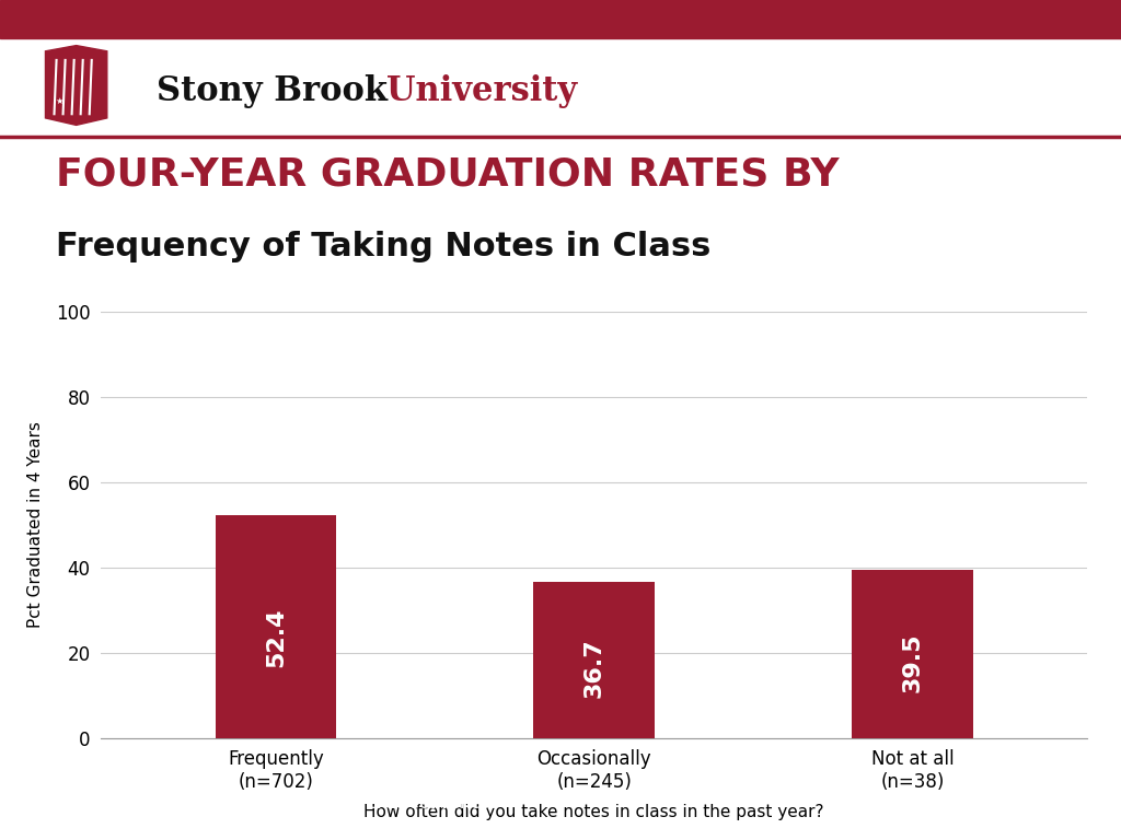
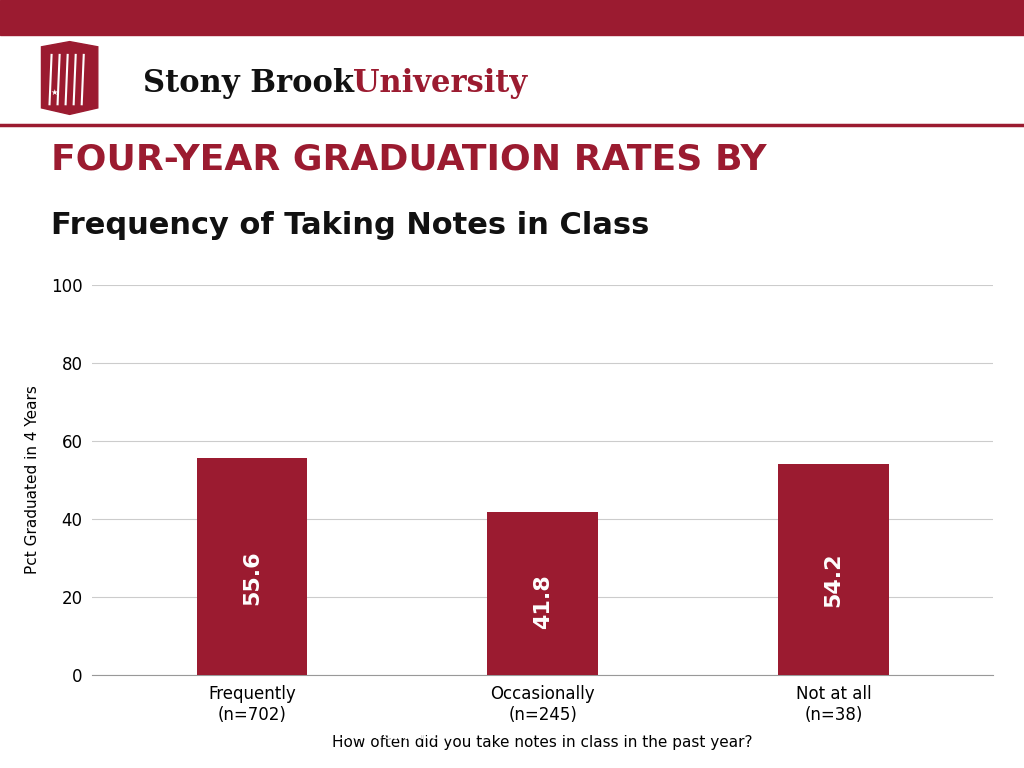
Frequently (n=702): 52.4 -> 55.6
Occasionally (n=245): 36.7 -> 41.8
Not at all (n=38): 39.5 -> 54.2
